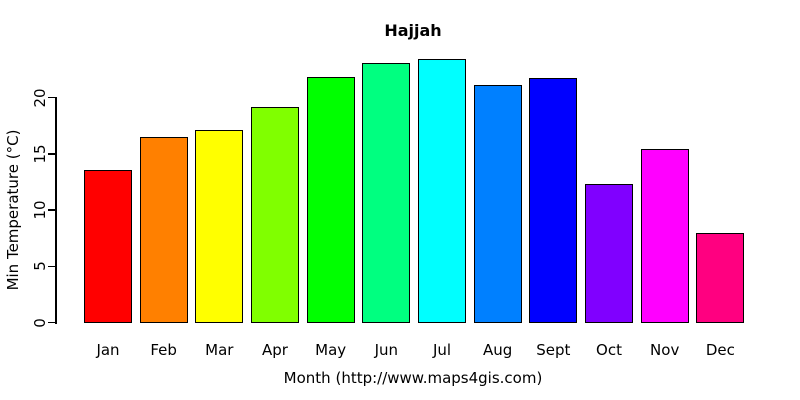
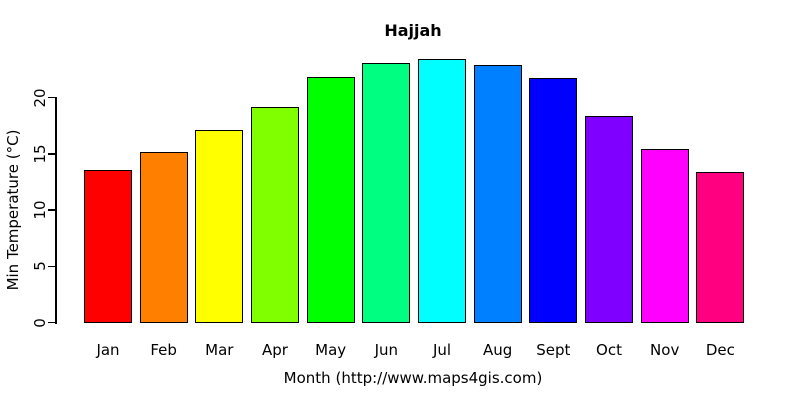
Feb: 16.5 -> 15.2
Aug: 21.1 -> 22.9
Oct: 12.3 -> 18.4
Dec: 8.0 -> 13.4
